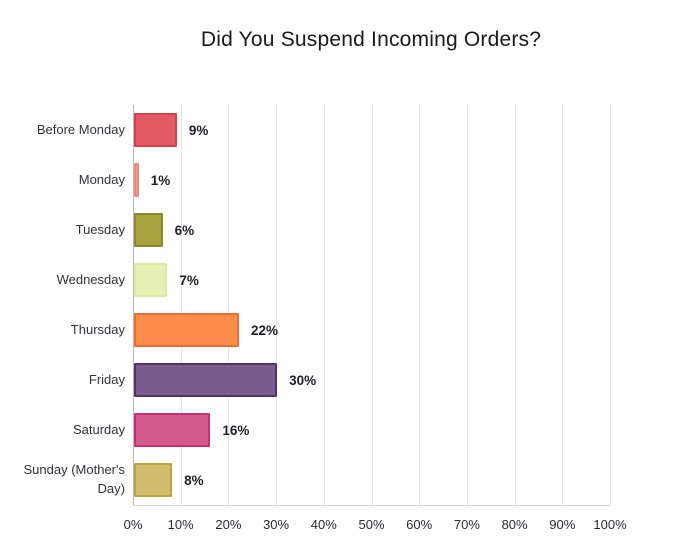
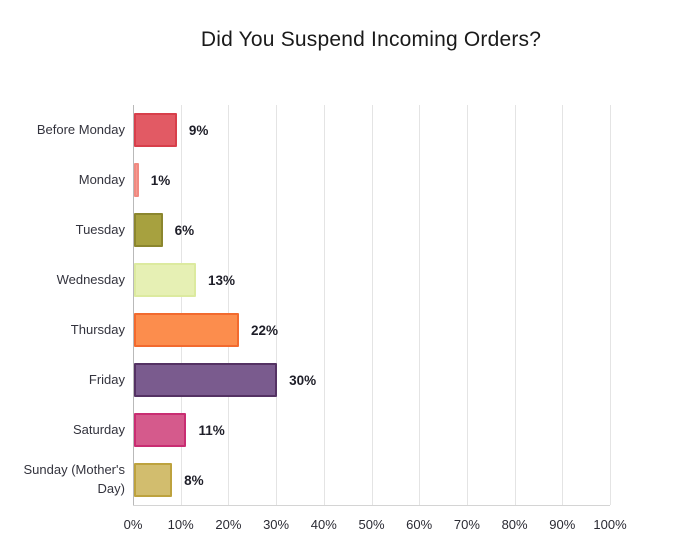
Wednesday: 7% -> 13%
Saturday: 16% -> 11%
